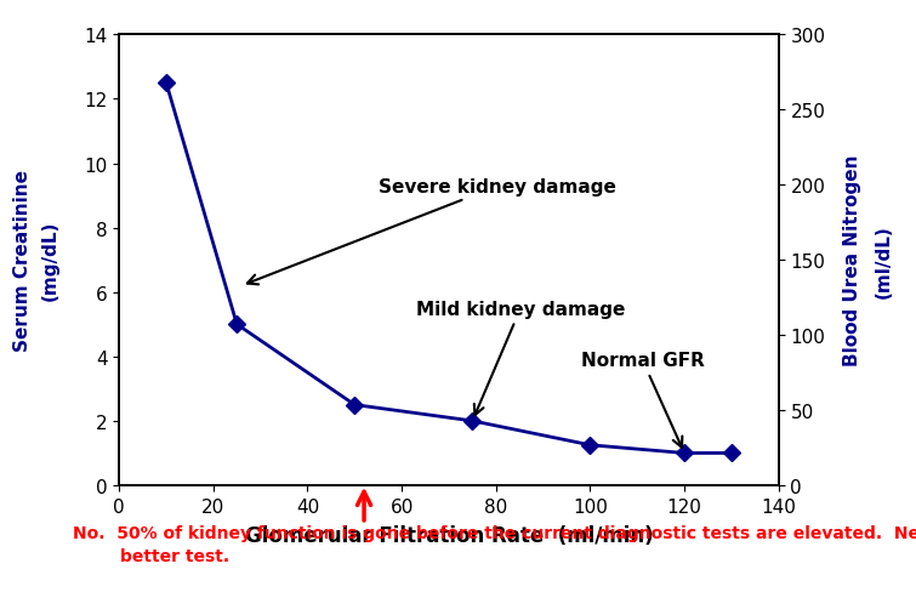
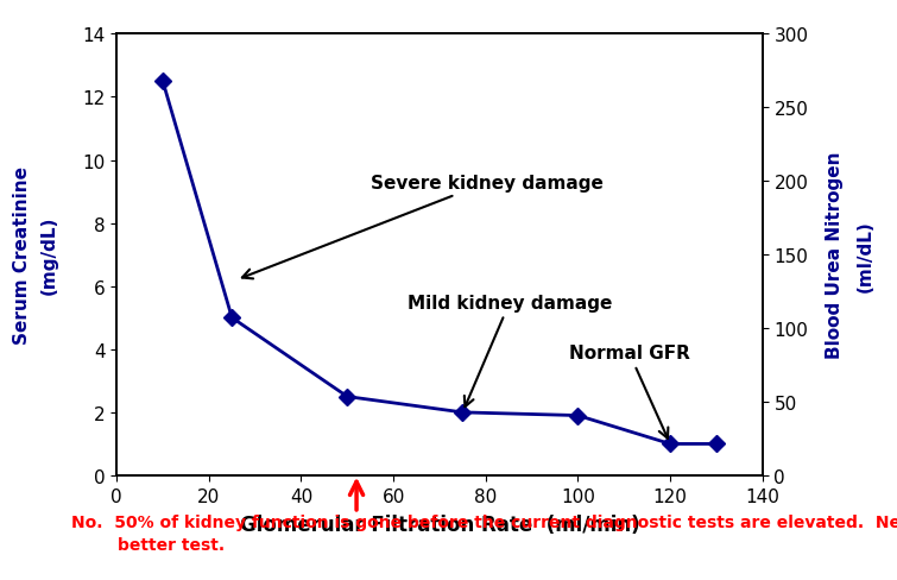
100: 1.25 -> 1.90
